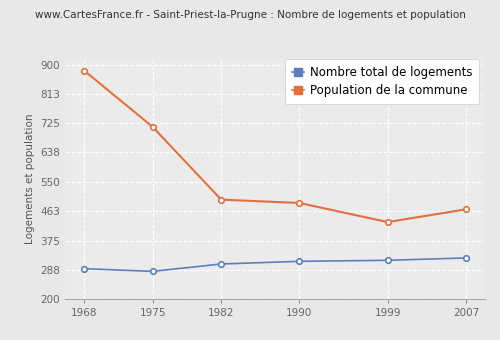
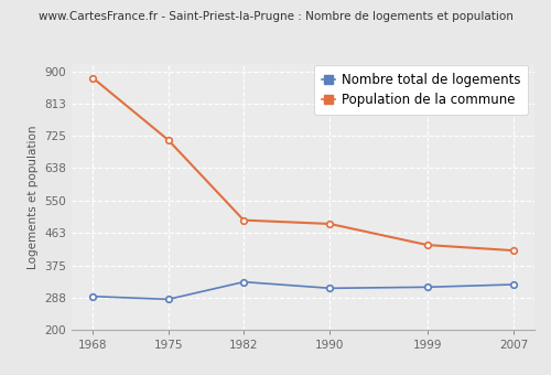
Nombre total de logements/1982: 305 -> 330
Population de la commune/2007: 468 -> 415
